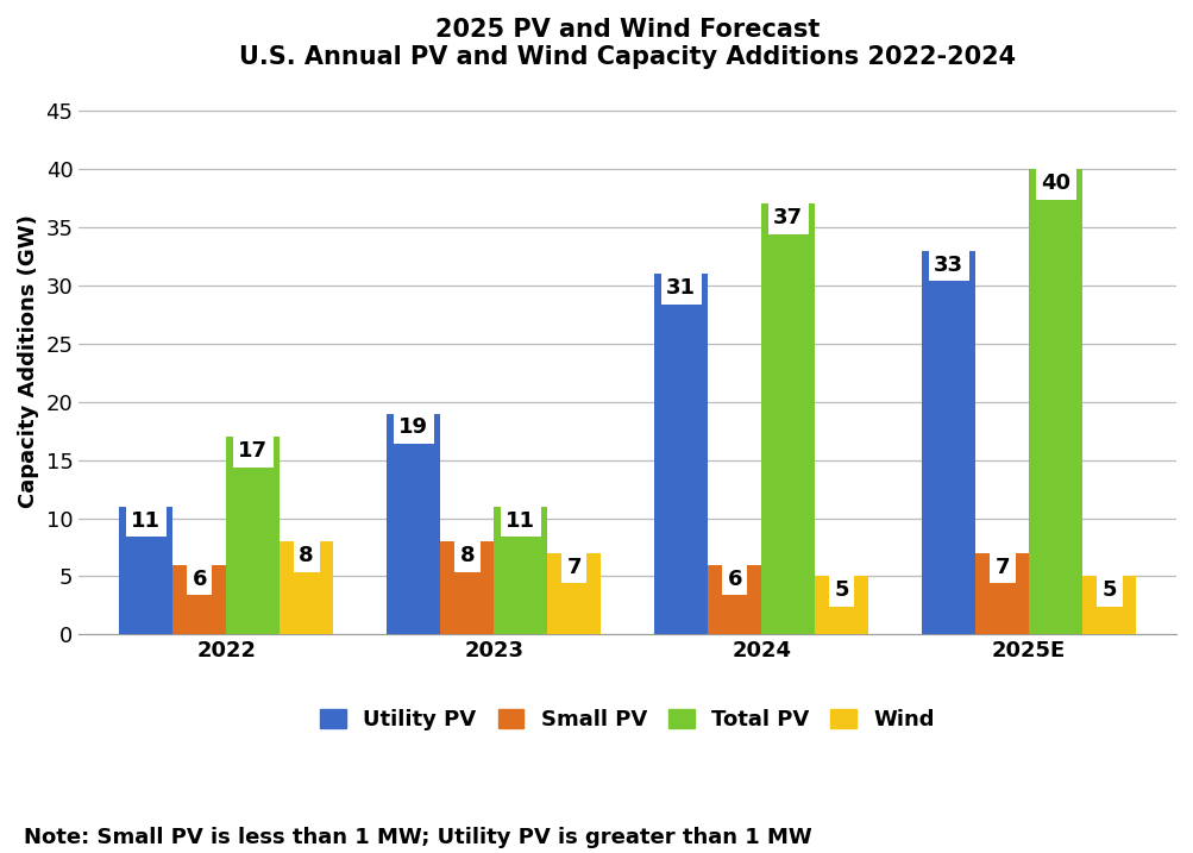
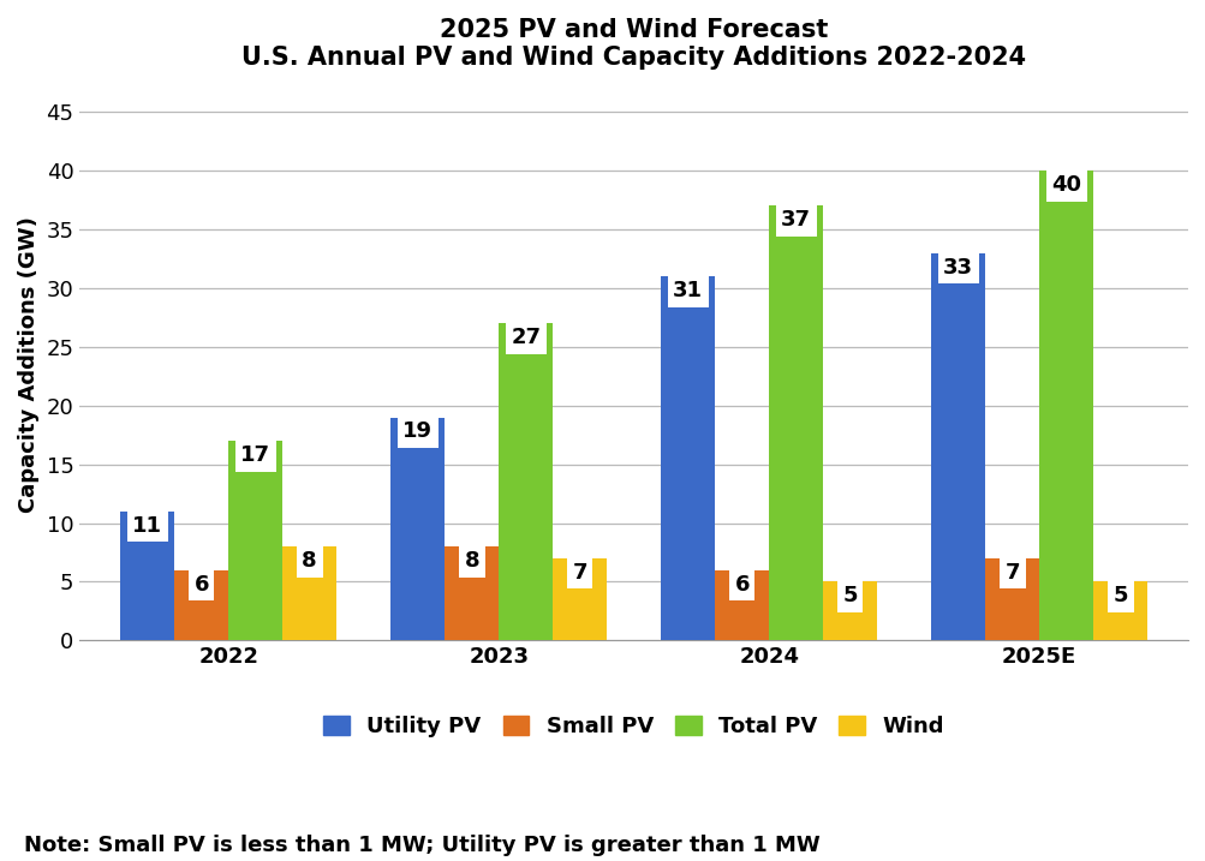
Total PV/2023: 11 -> 27
